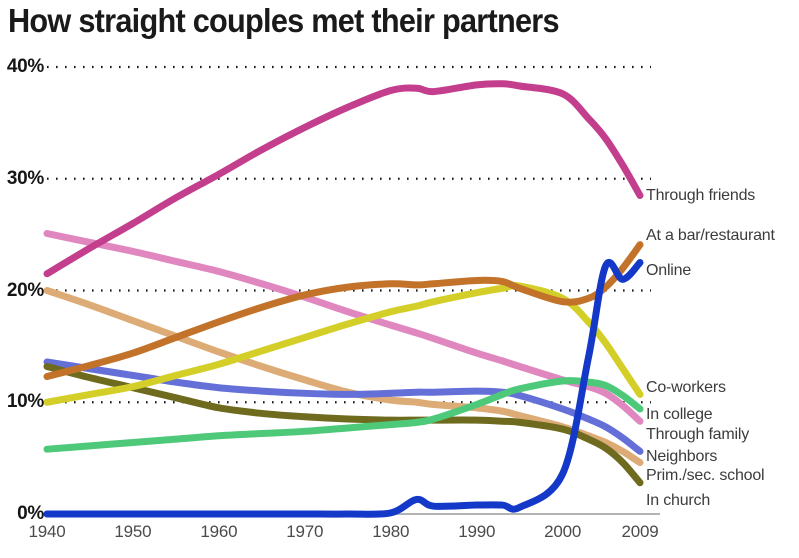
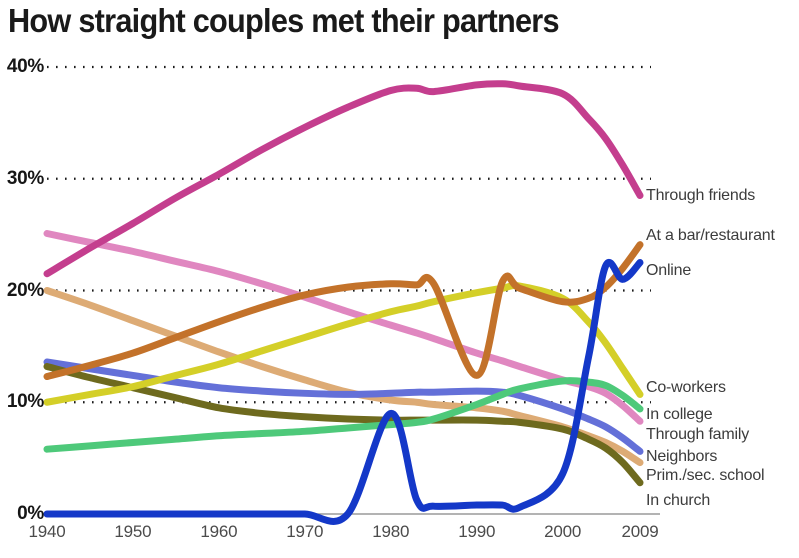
Online/1980: 0.1% -> 9.0%
At a bar/restaurant/1990: 20.9% -> 12.4%
